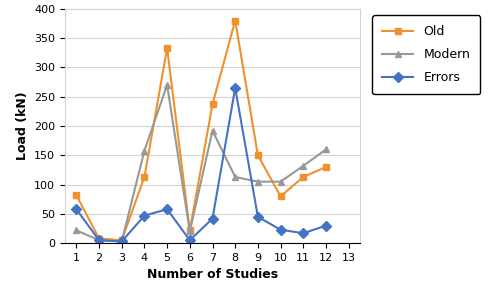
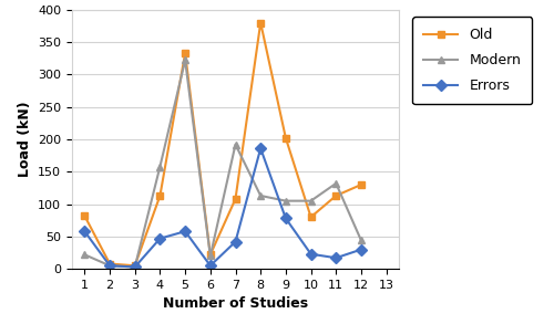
Modern/5: 270 -> 322
Old/7: 237 -> 108
Errors/8: 265 -> 186
Old/9: 150 -> 202
Errors/9: 45 -> 78
Modern/12: 160 -> 44
